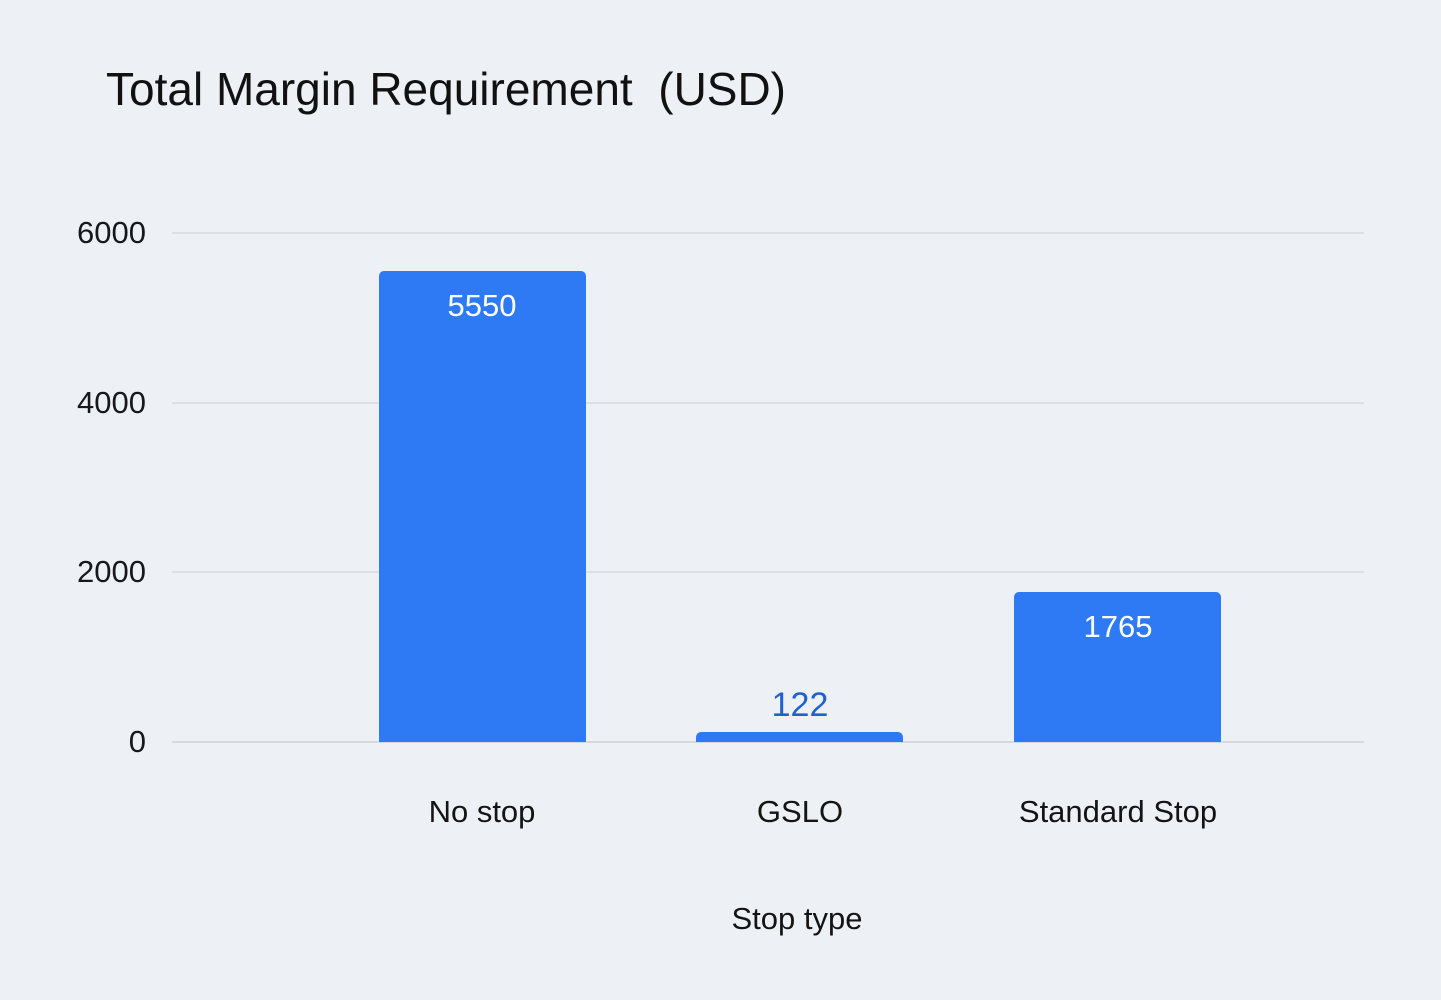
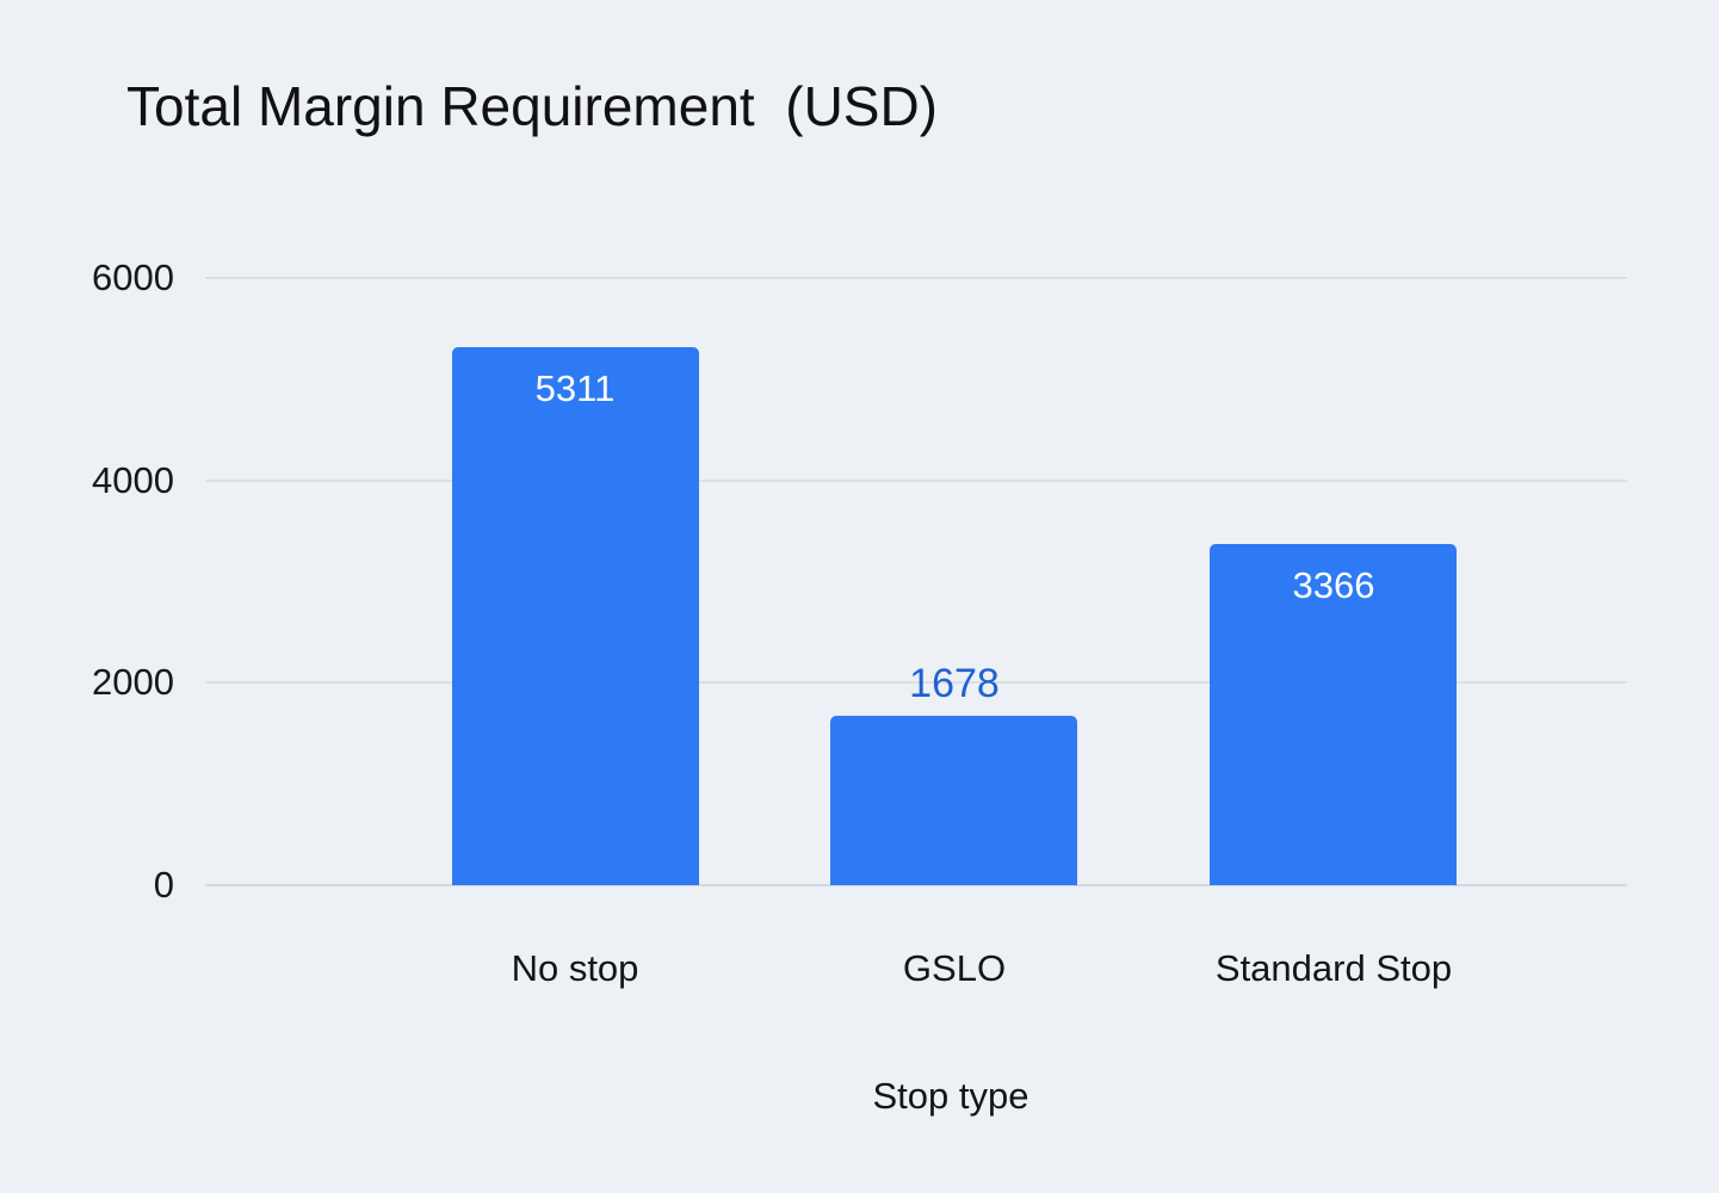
No stop: 5550 -> 5311
GSLO: 122 -> 1678
Standard Stop: 1765 -> 3366
